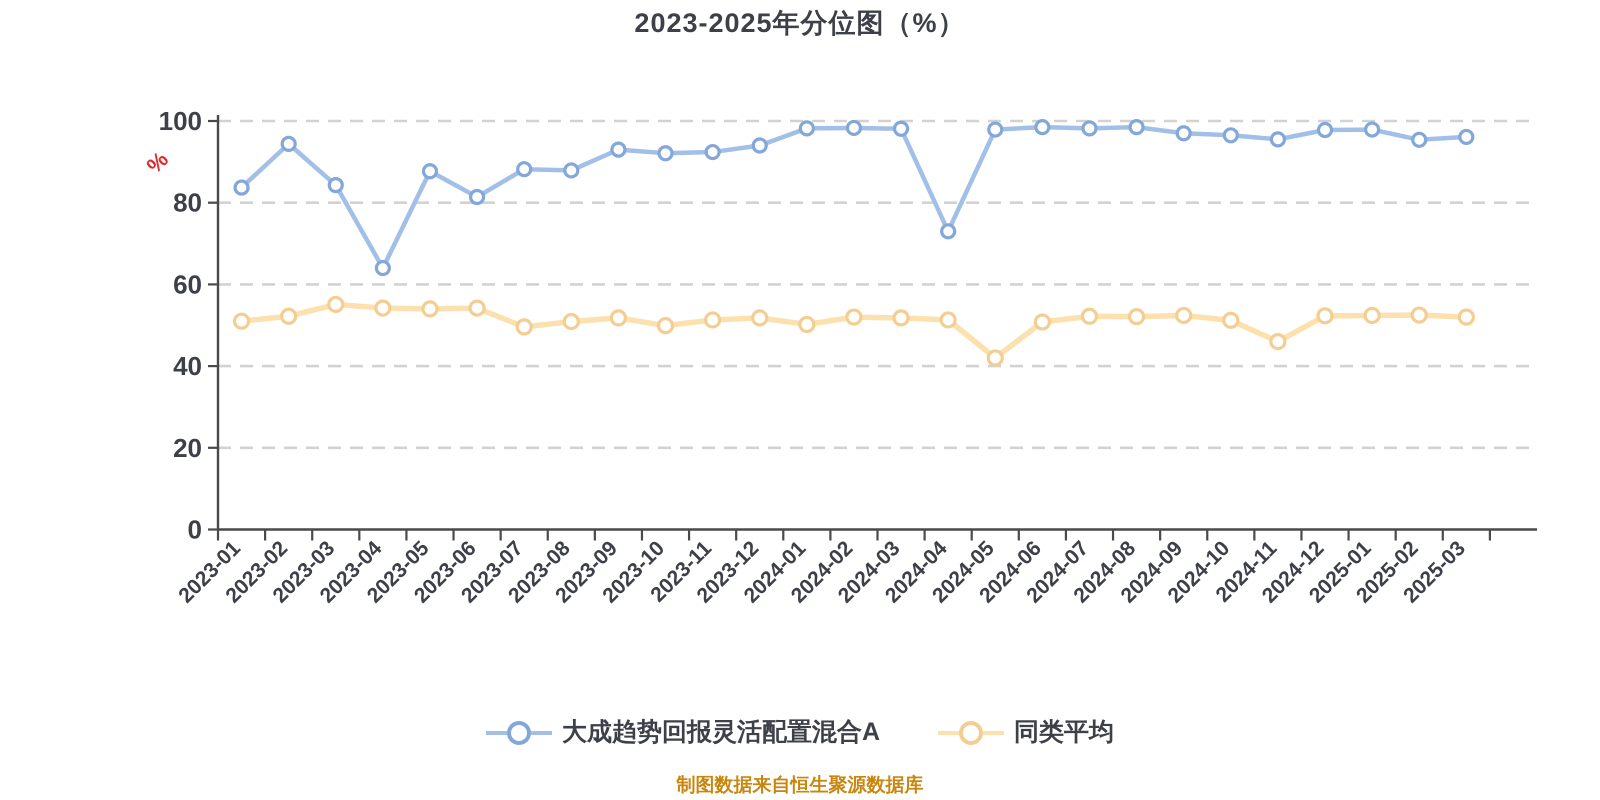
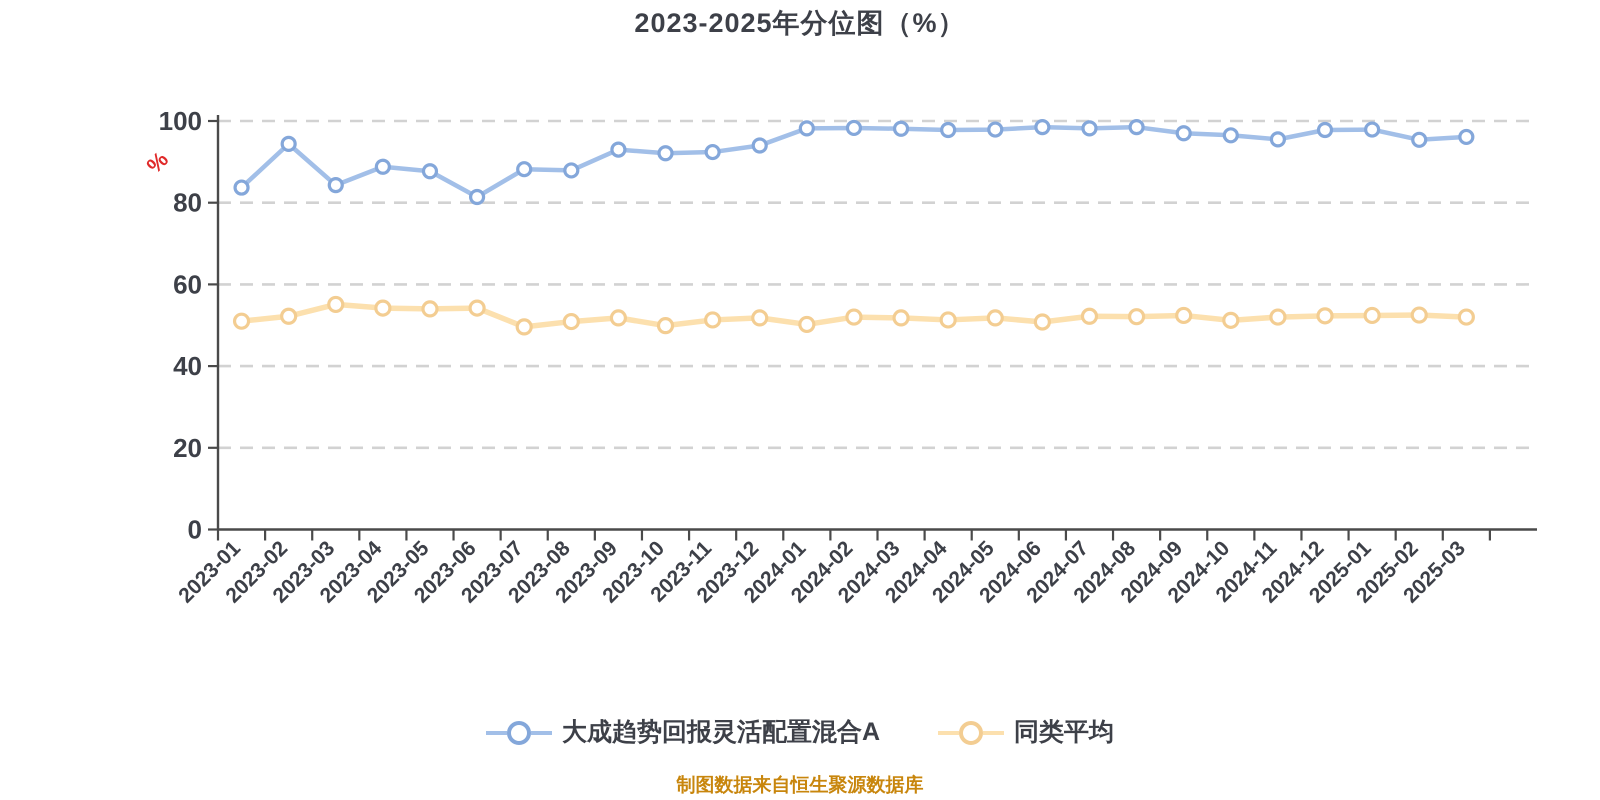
大成趋势回报灵活配置混合A/2023-04: 64 -> 89
大成趋势回报灵活配置混合A/2024-04: 73 -> 98
同类平均/2024-05: 42 -> 52
同类平均/2024-11: 46 -> 52
